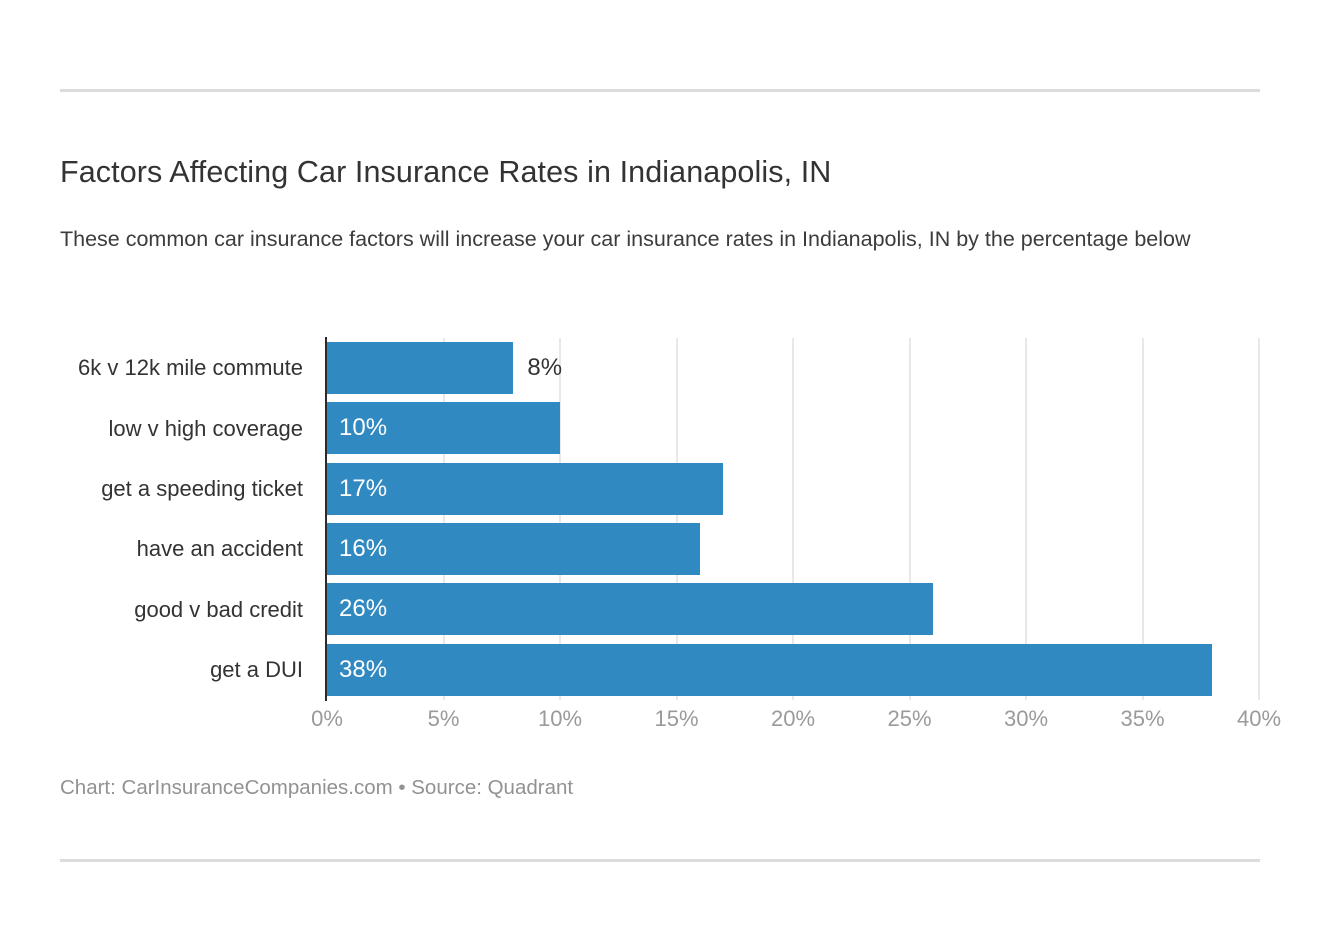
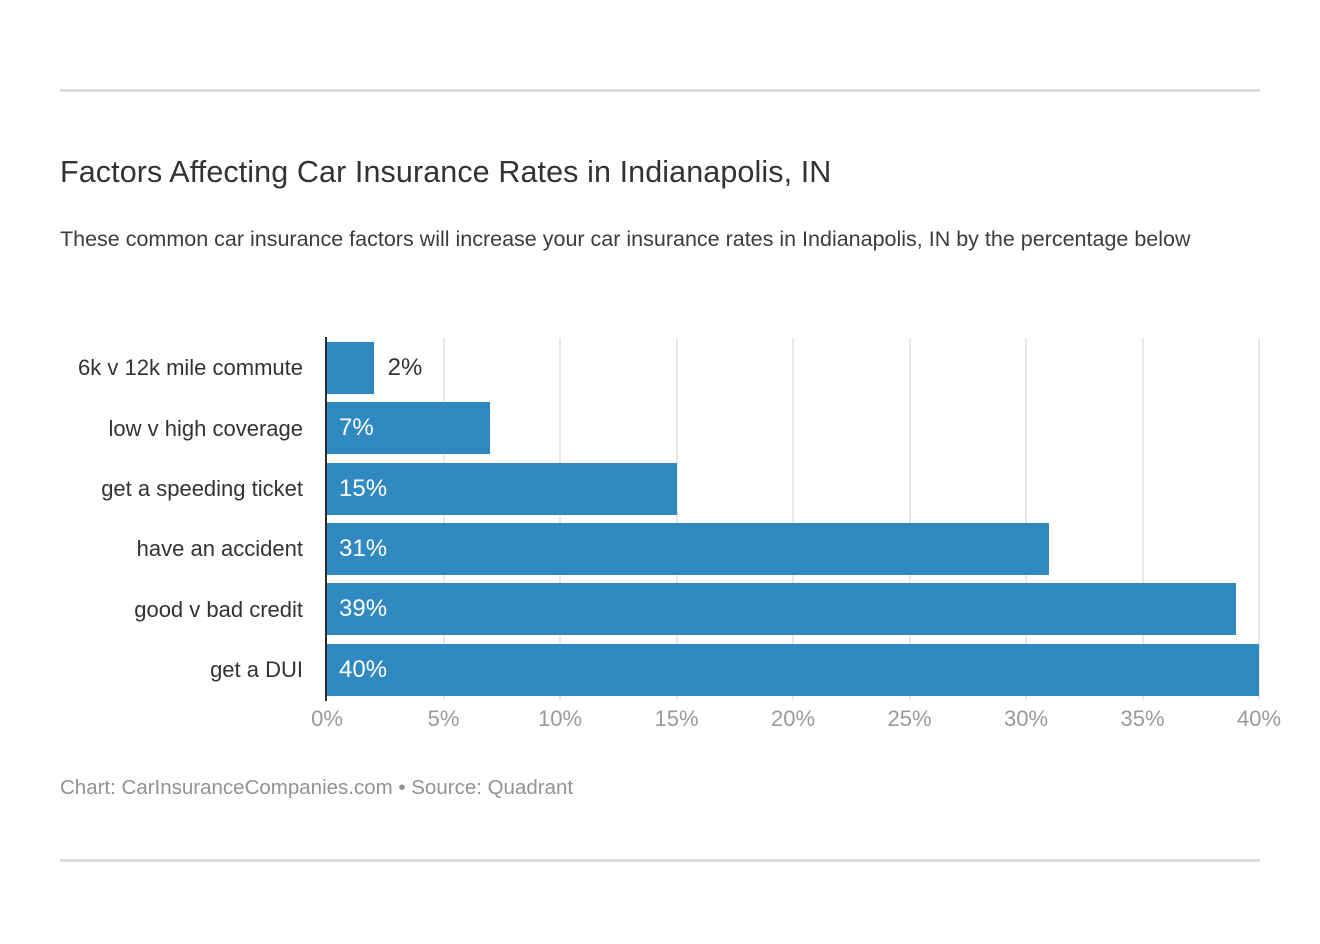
6k v 12k mile commute: 8% -> 2%
low v high coverage: 10% -> 7%
get a speeding ticket: 17% -> 15%
have an accident: 16% -> 31%
good v bad credit: 26% -> 39%
get a DUI: 38% -> 40%
